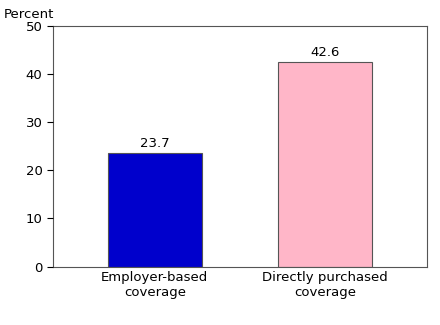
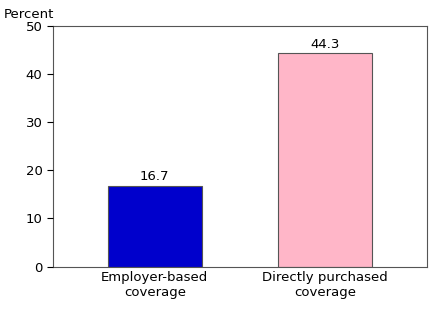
Employer-based coverage: 23.7 -> 16.7
Directly purchased coverage: 42.6 -> 44.3
